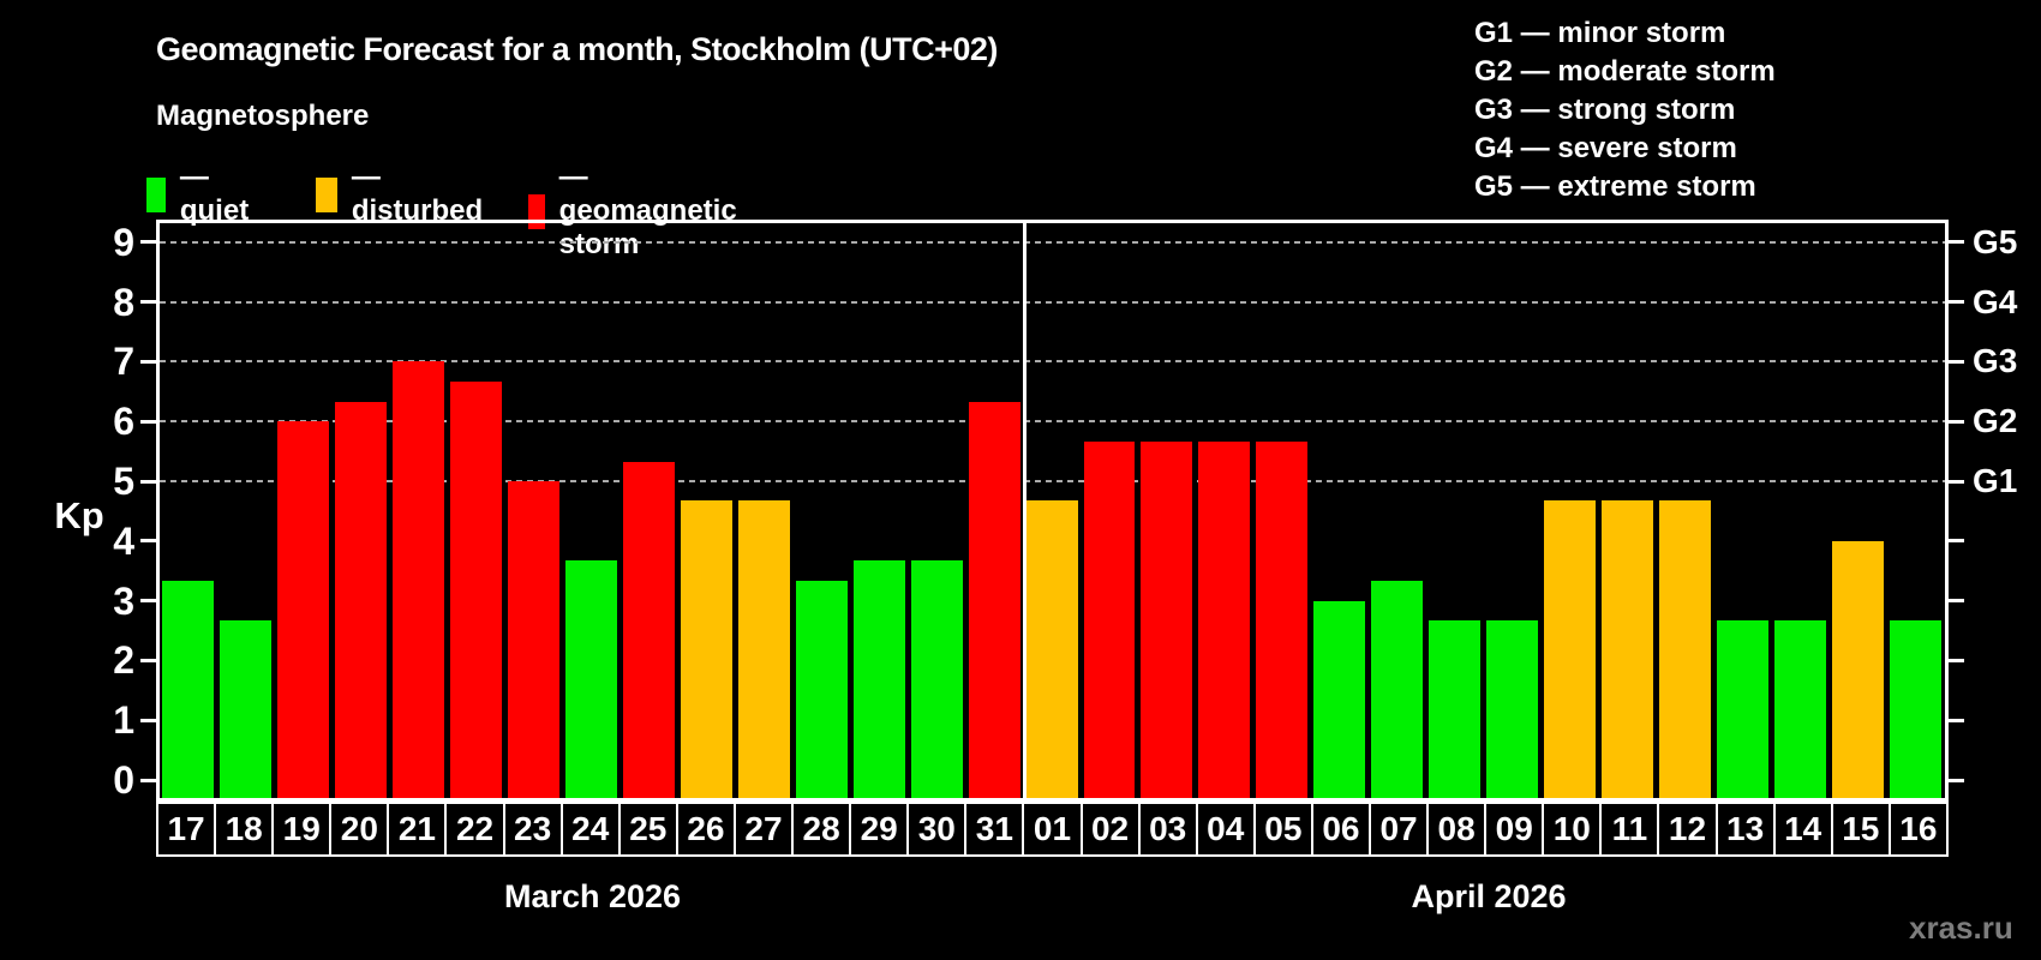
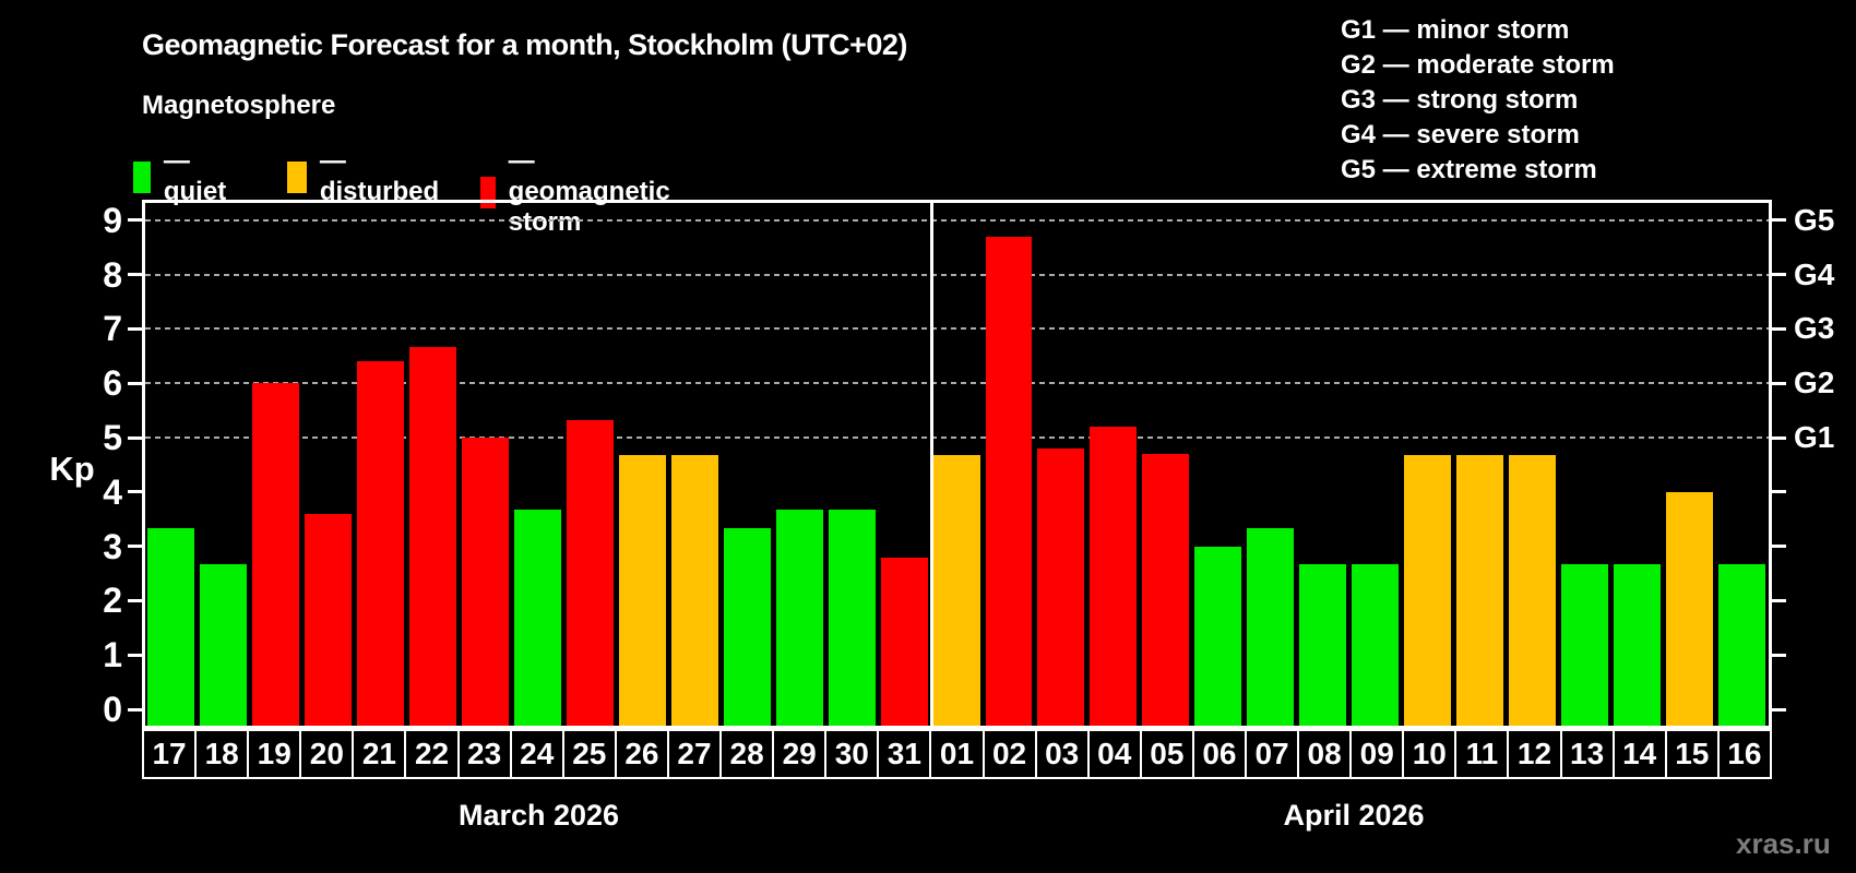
20: 6.3 -> 3.6
21: 7.0 -> 6.4
31: 6.3 -> 2.8
02: 5.7 -> 8.7
03: 5.7 -> 4.8
04: 5.7 -> 5.2
05: 5.7 -> 4.7
